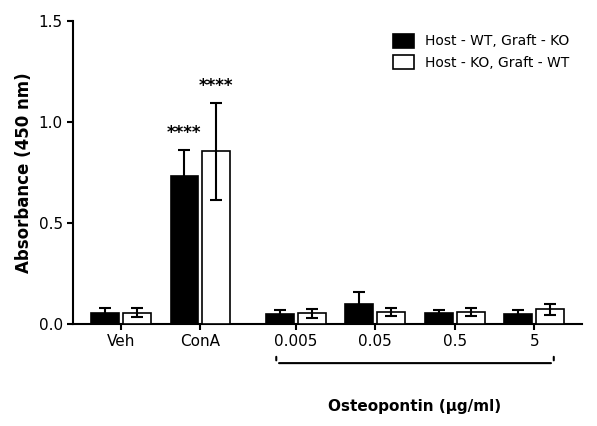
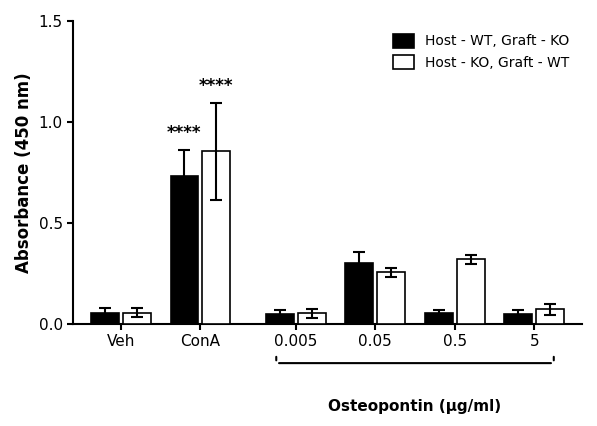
Host - WT, Graft - KO/0.05: 0.100 -> 0.300
Host - KO, Graft - WT/0.05: 0.058 -> 0.255
Host - KO, Graft - WT/0.5: 0.058 -> 0.320
